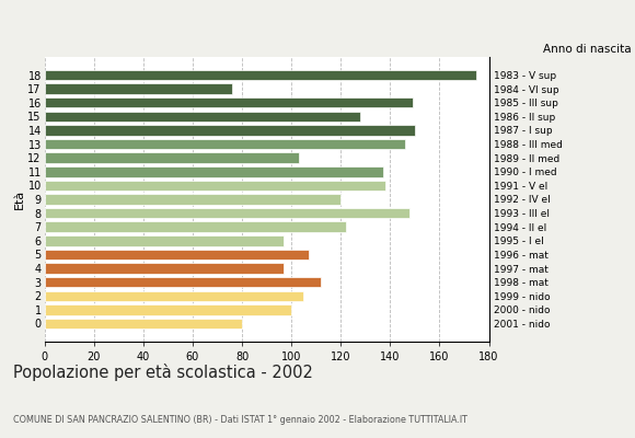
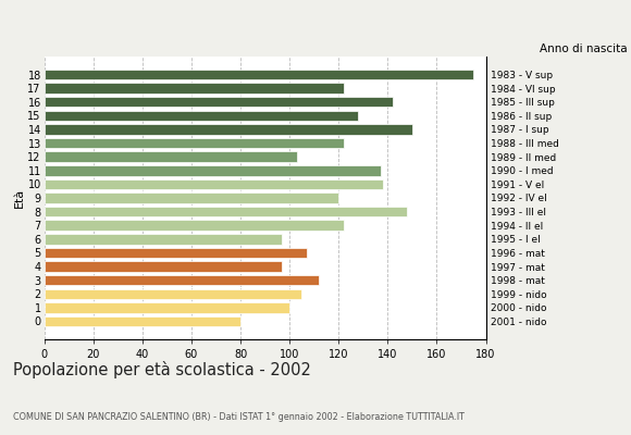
17: 76 -> 122
16: 149 -> 142
13: 146 -> 122
